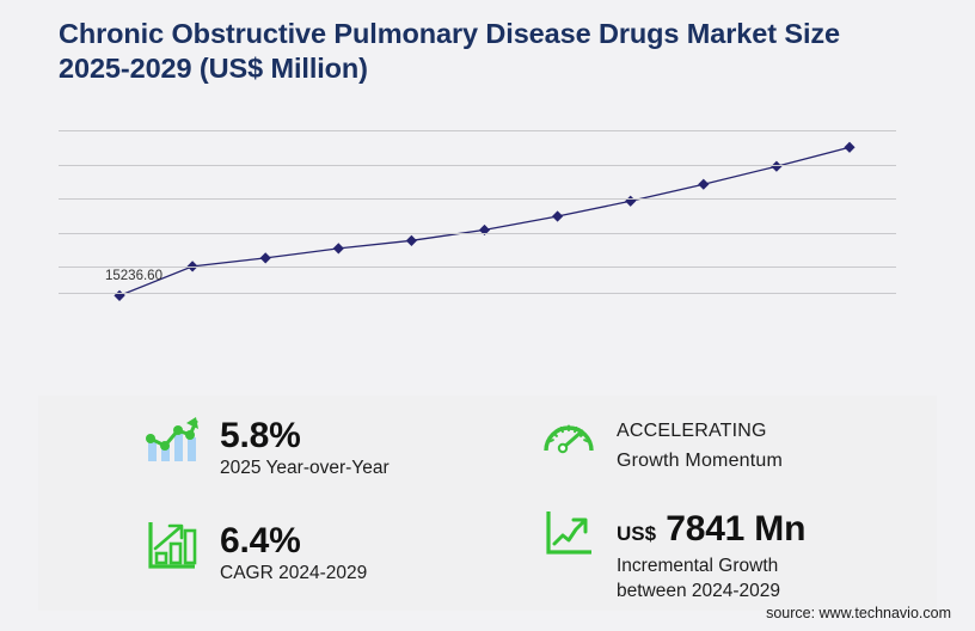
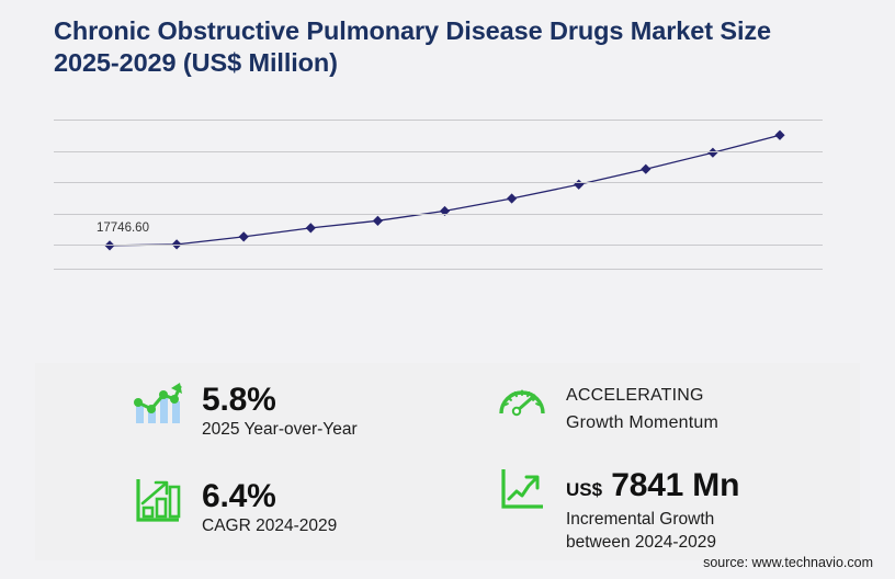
2019: 15236.60 -> 17746.60
